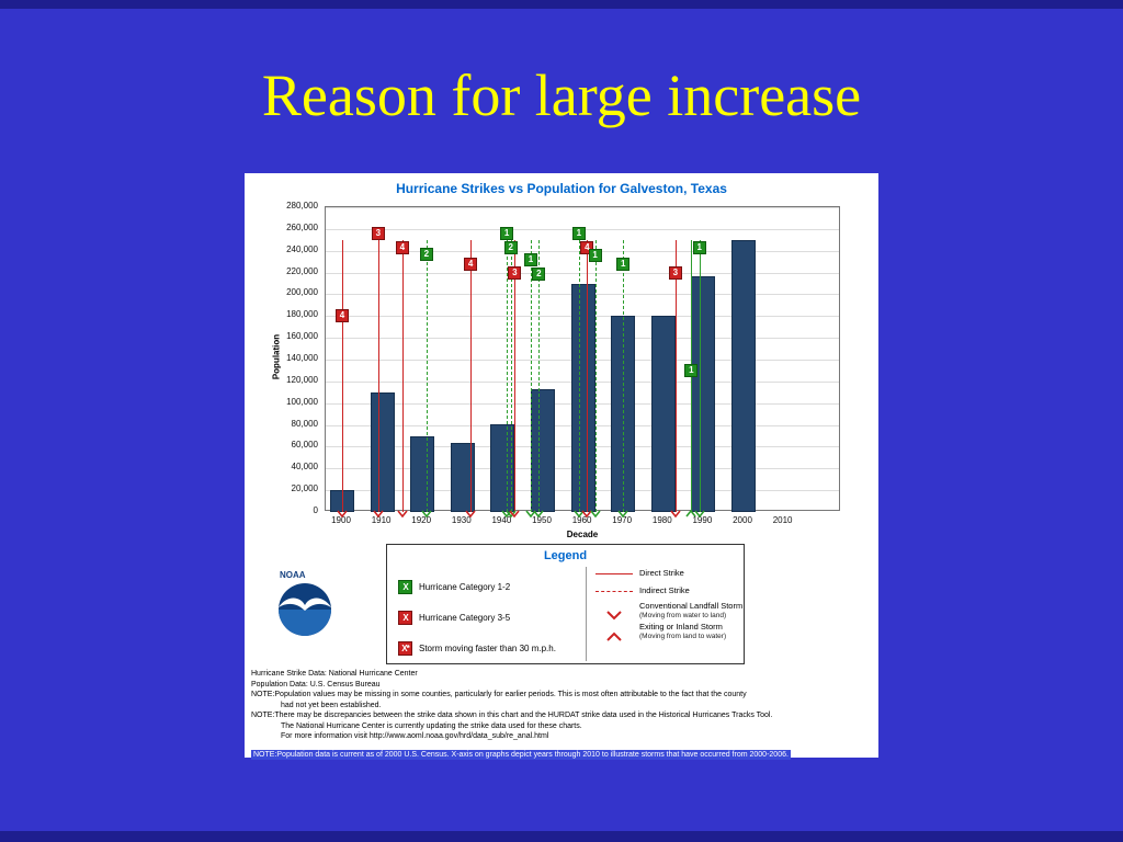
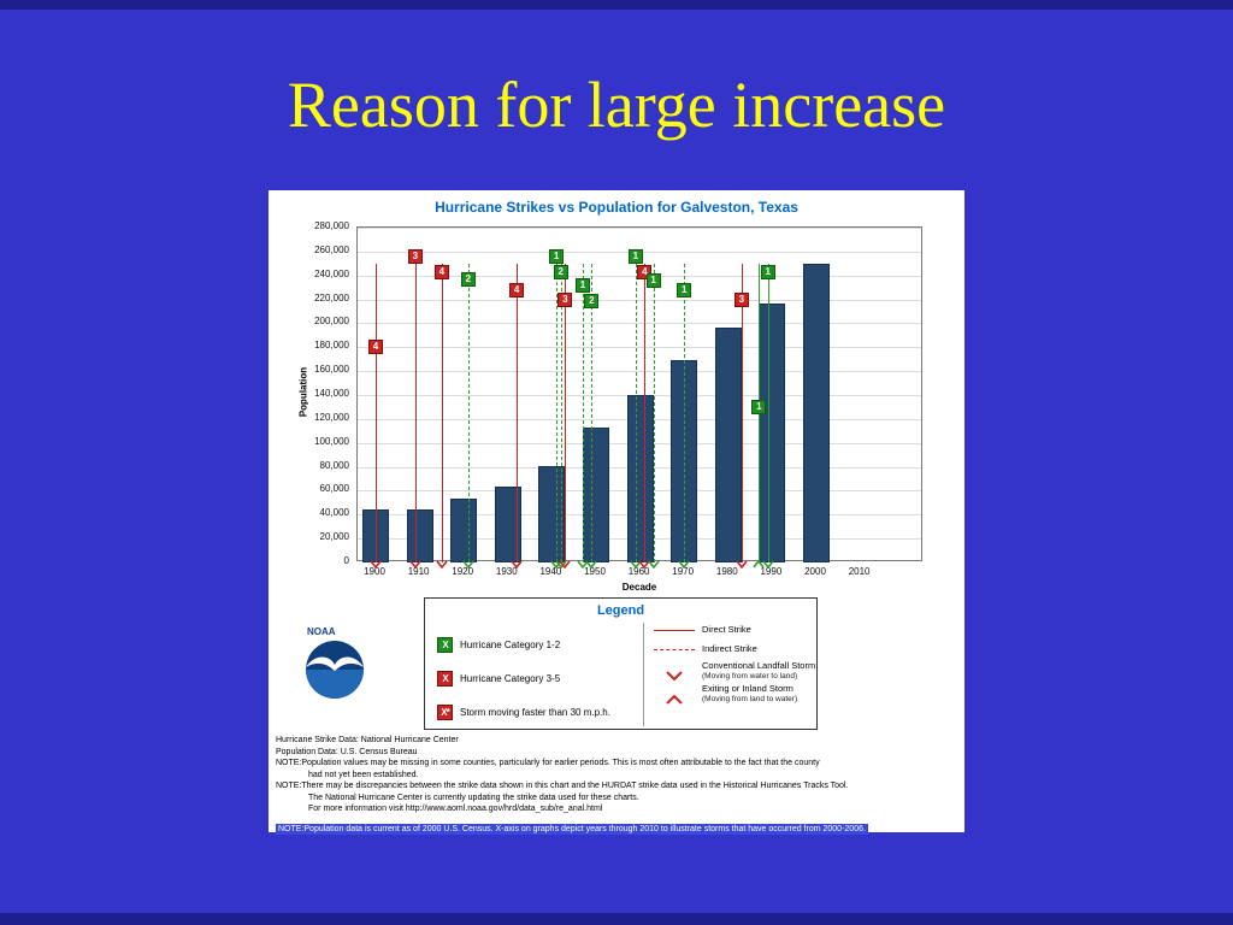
1900: 20000 -> 40000
1910: 110000 -> 40000
1920: 70000 -> 50000
1960: 210000 -> 140000
1970: 180000 -> 170000
1980: 180000 -> 200000
